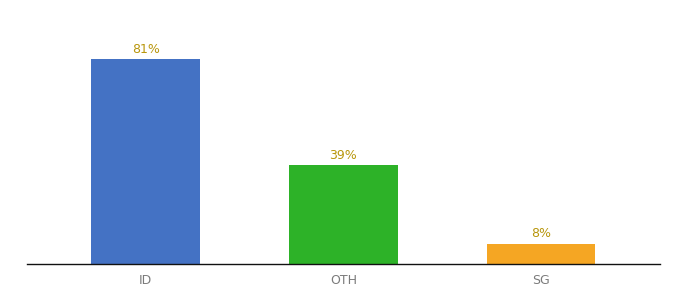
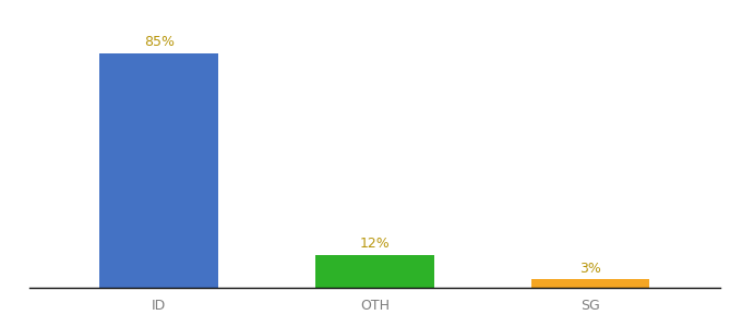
ID: 81% -> 85%
OTH: 39% -> 12%
SG: 8% -> 3%
